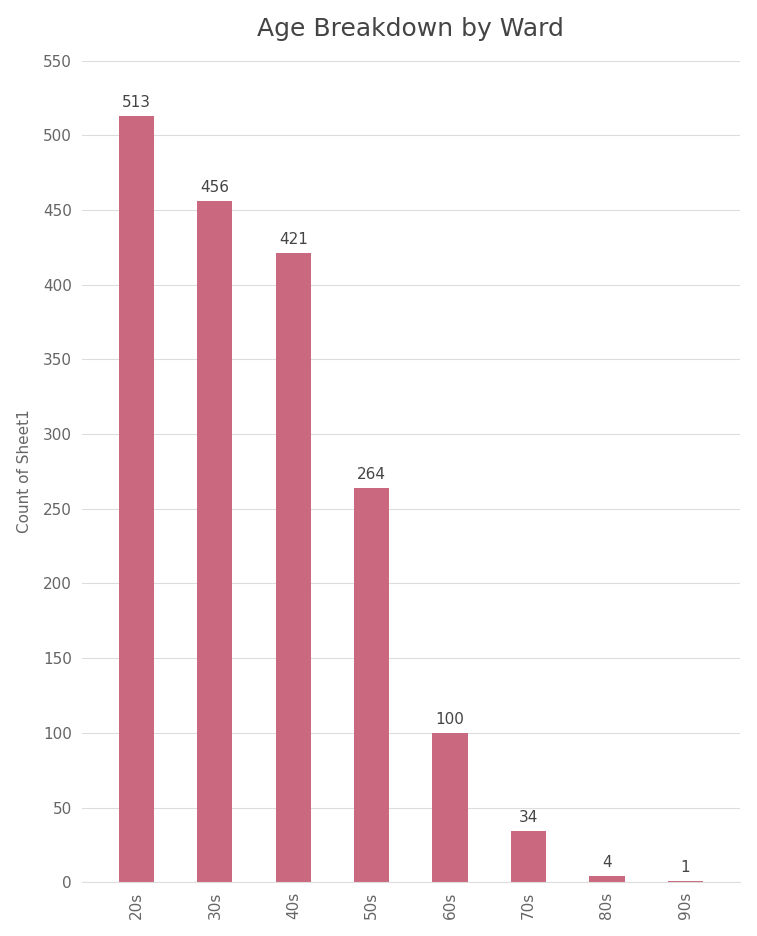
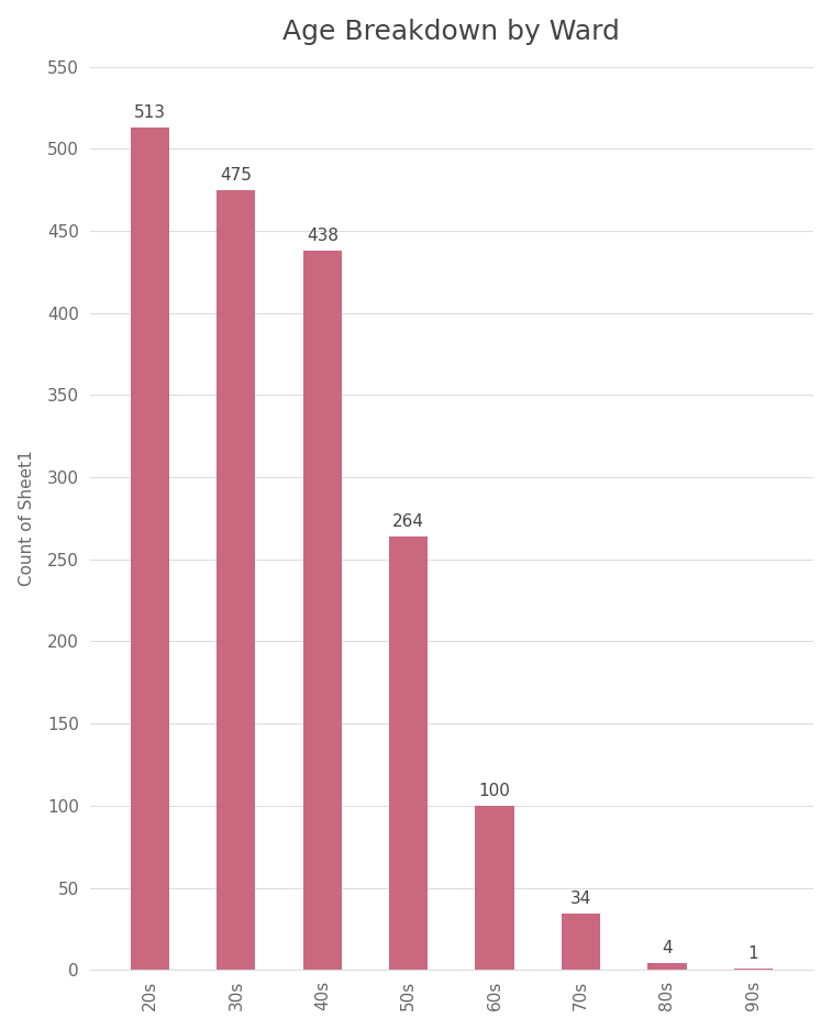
30s: 456 -> 475
40s: 421 -> 438
